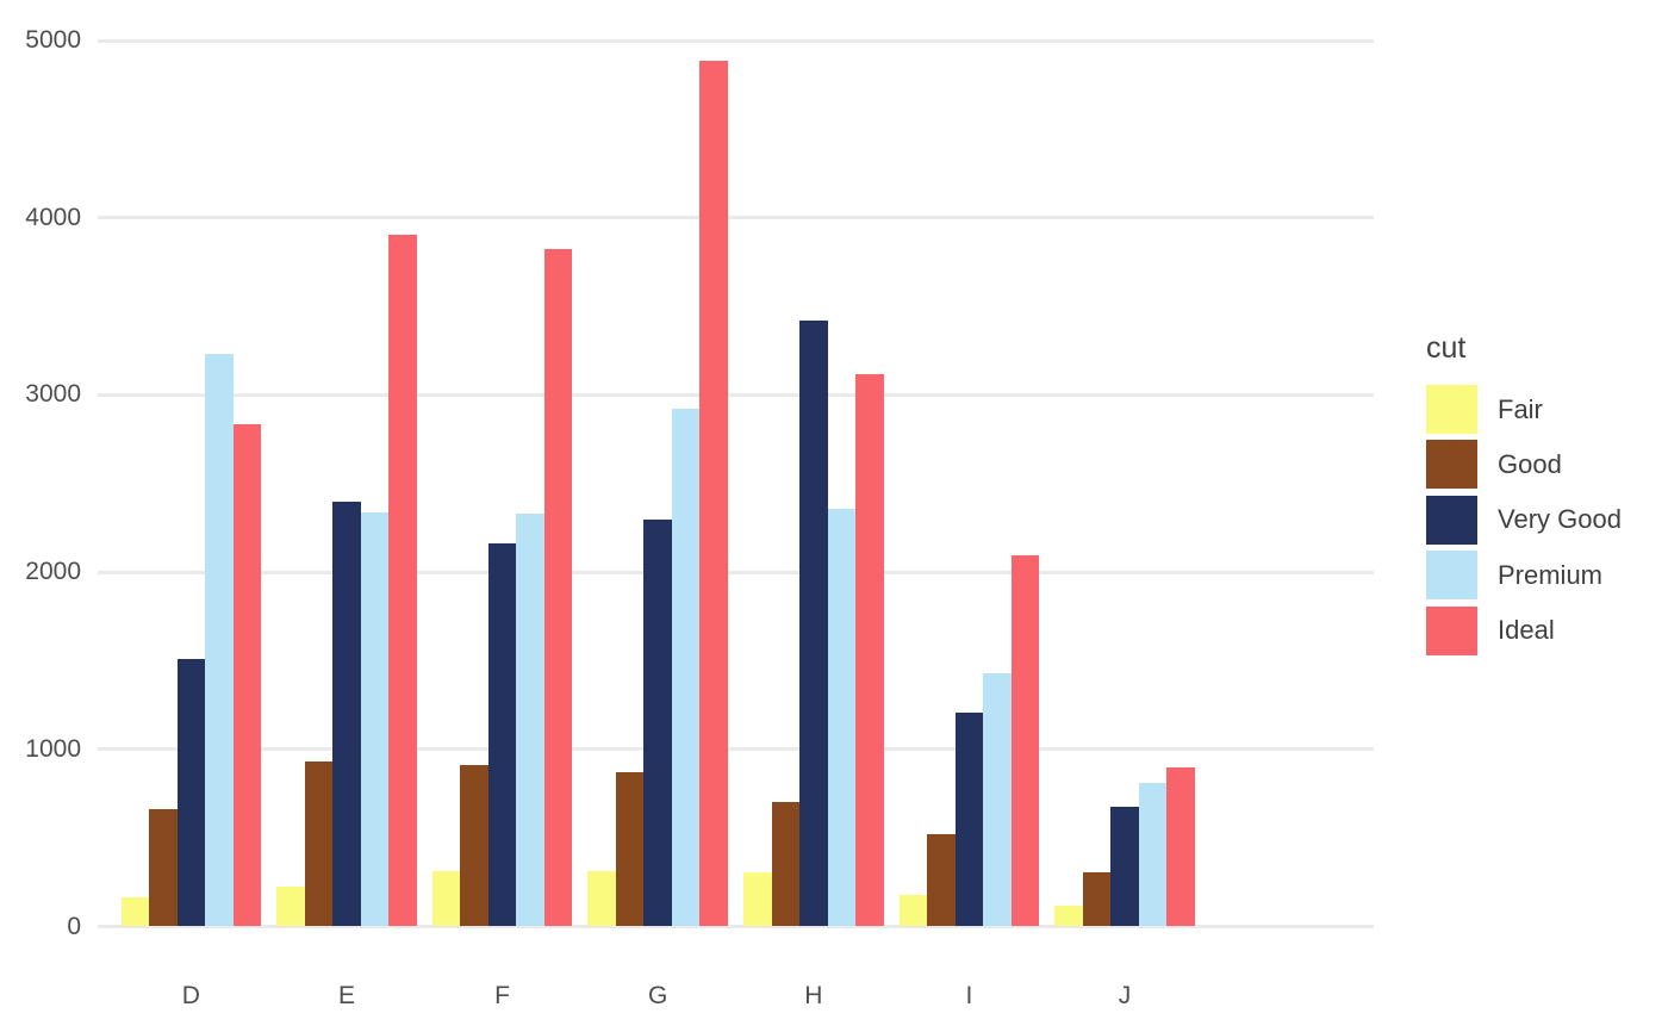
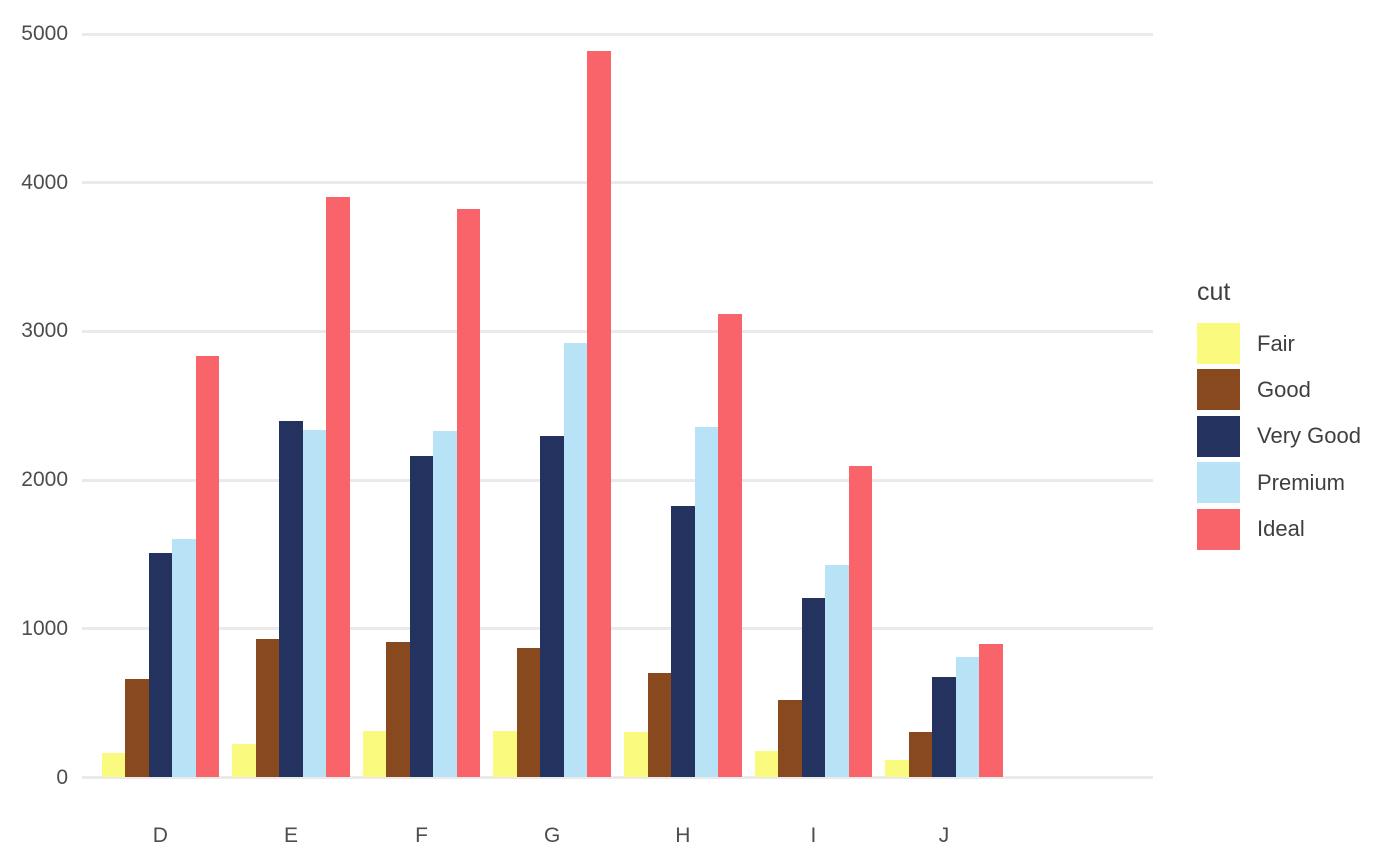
Premium/D: 3230 -> 1600
Very Good/H: 3420 -> 1820
